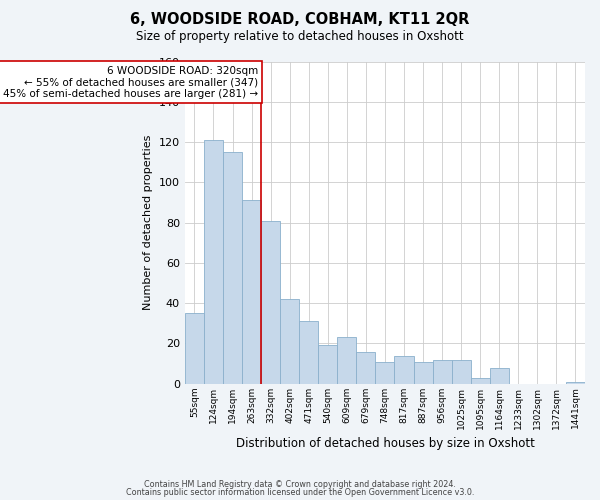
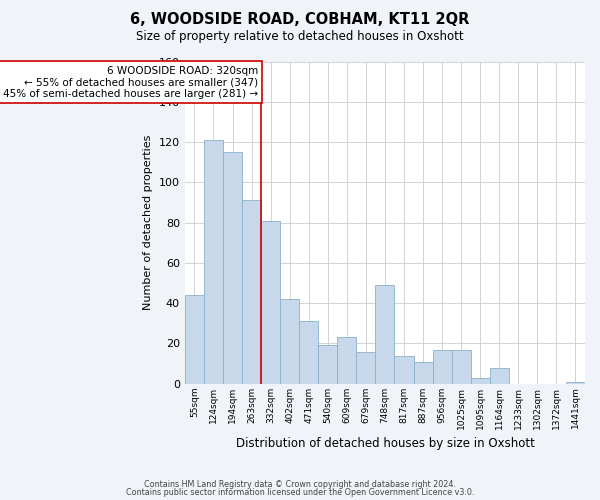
55sqm: 35 -> 44
748sqm: 11 -> 49
956sqm: 12 -> 17
1025sqm: 12 -> 17
